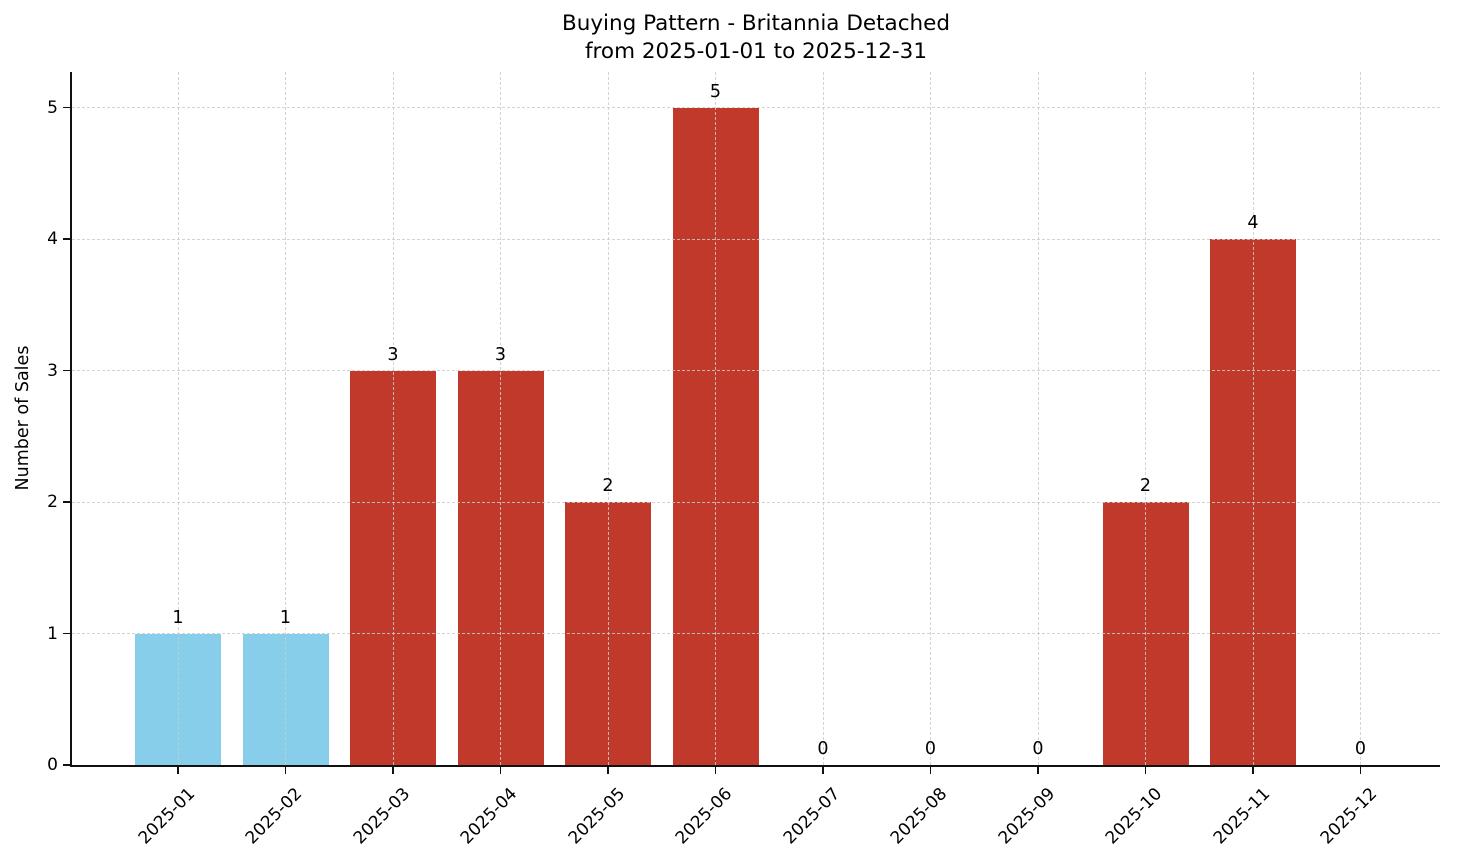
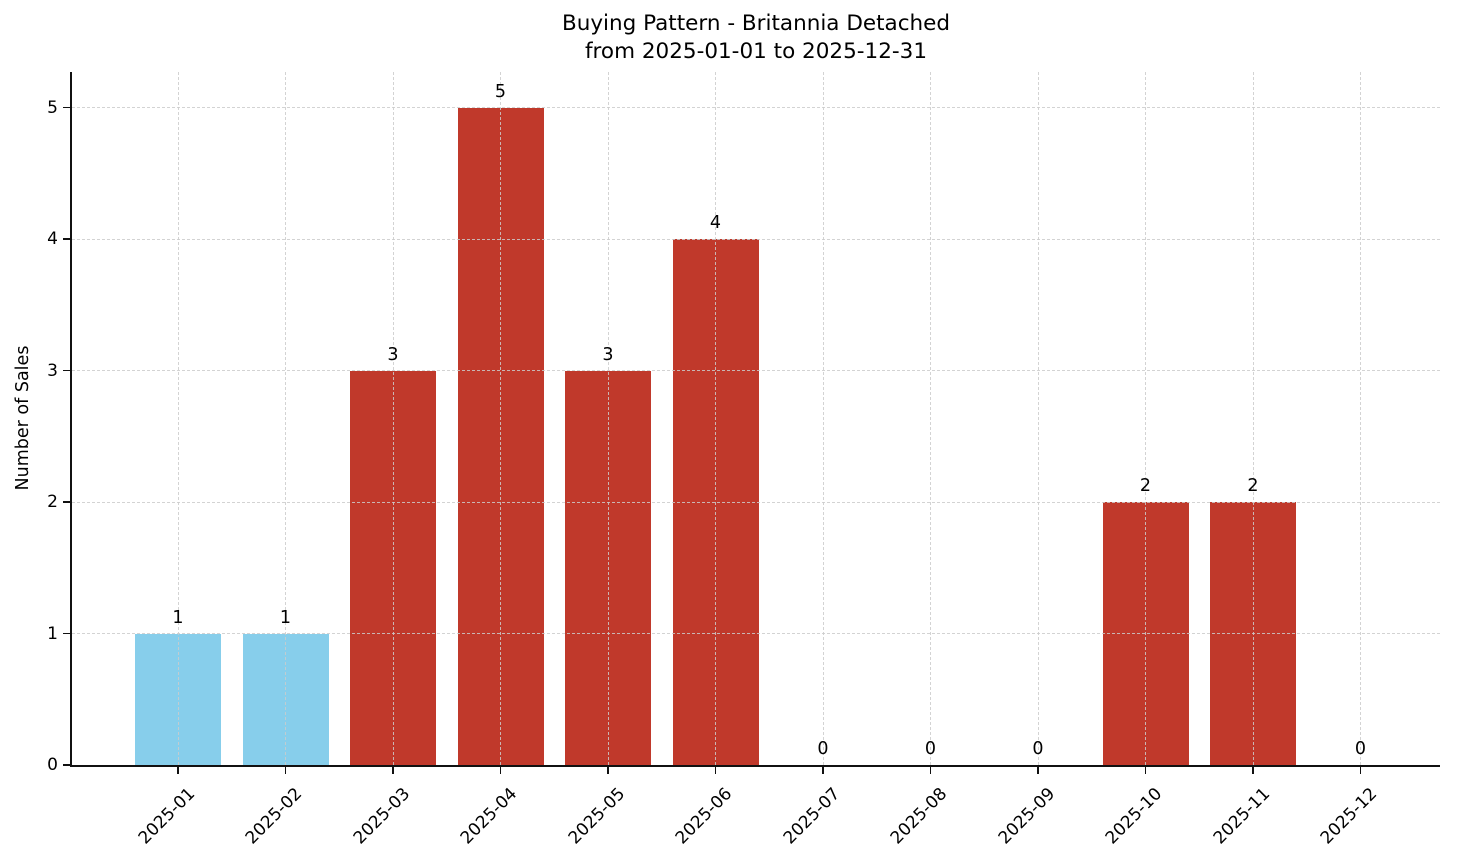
2025-04: 3 -> 5
2025-05: 2 -> 3
2025-06: 5 -> 4
2025-11: 4 -> 2
